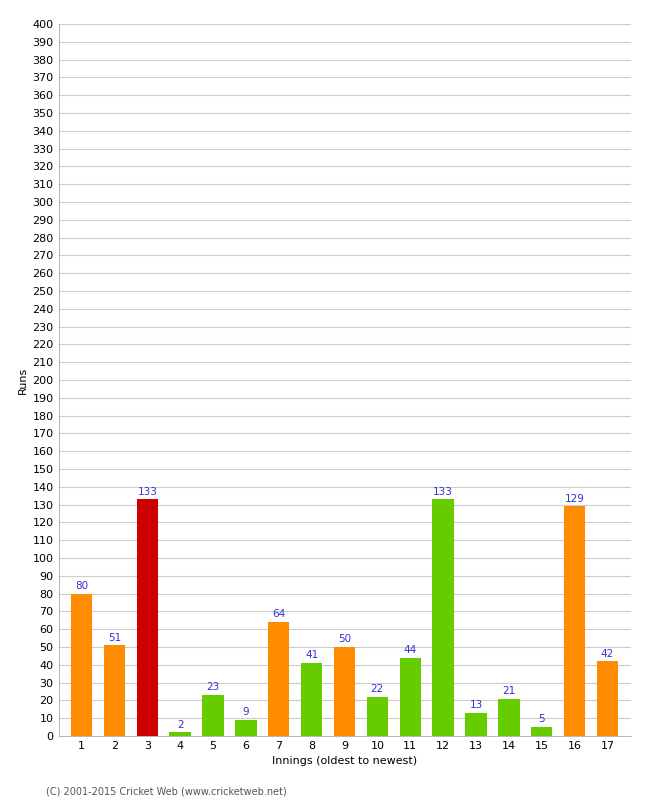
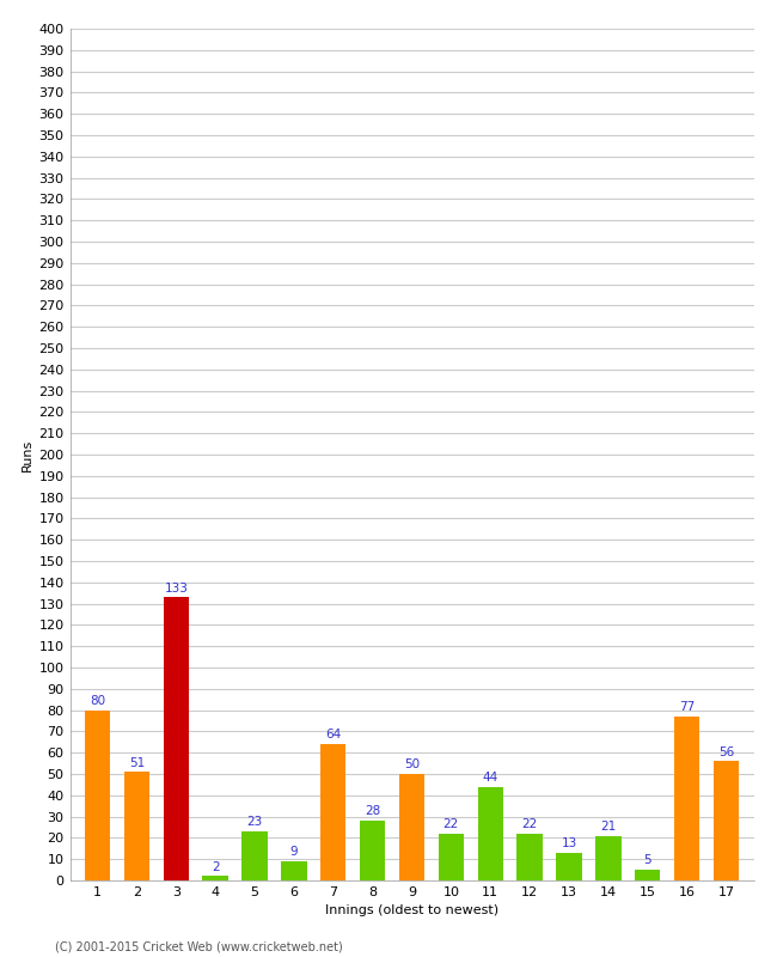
8: 41 -> 28
12: 133 -> 22
16: 129 -> 77
17: 42 -> 56
